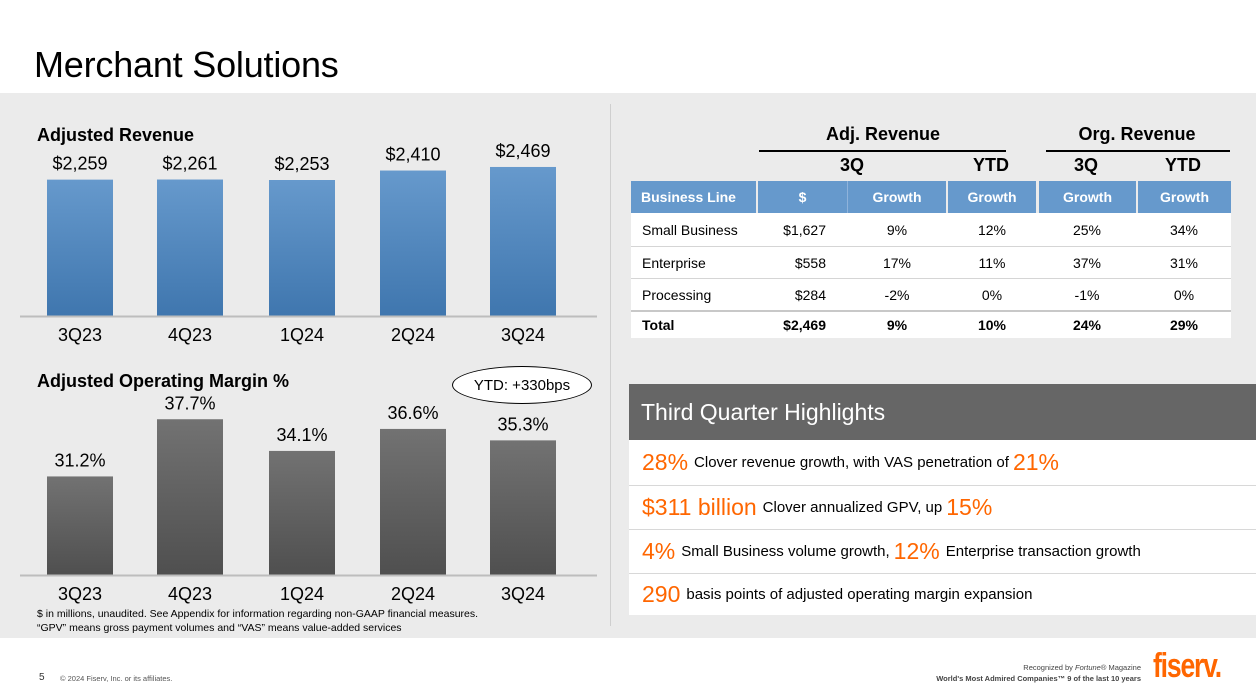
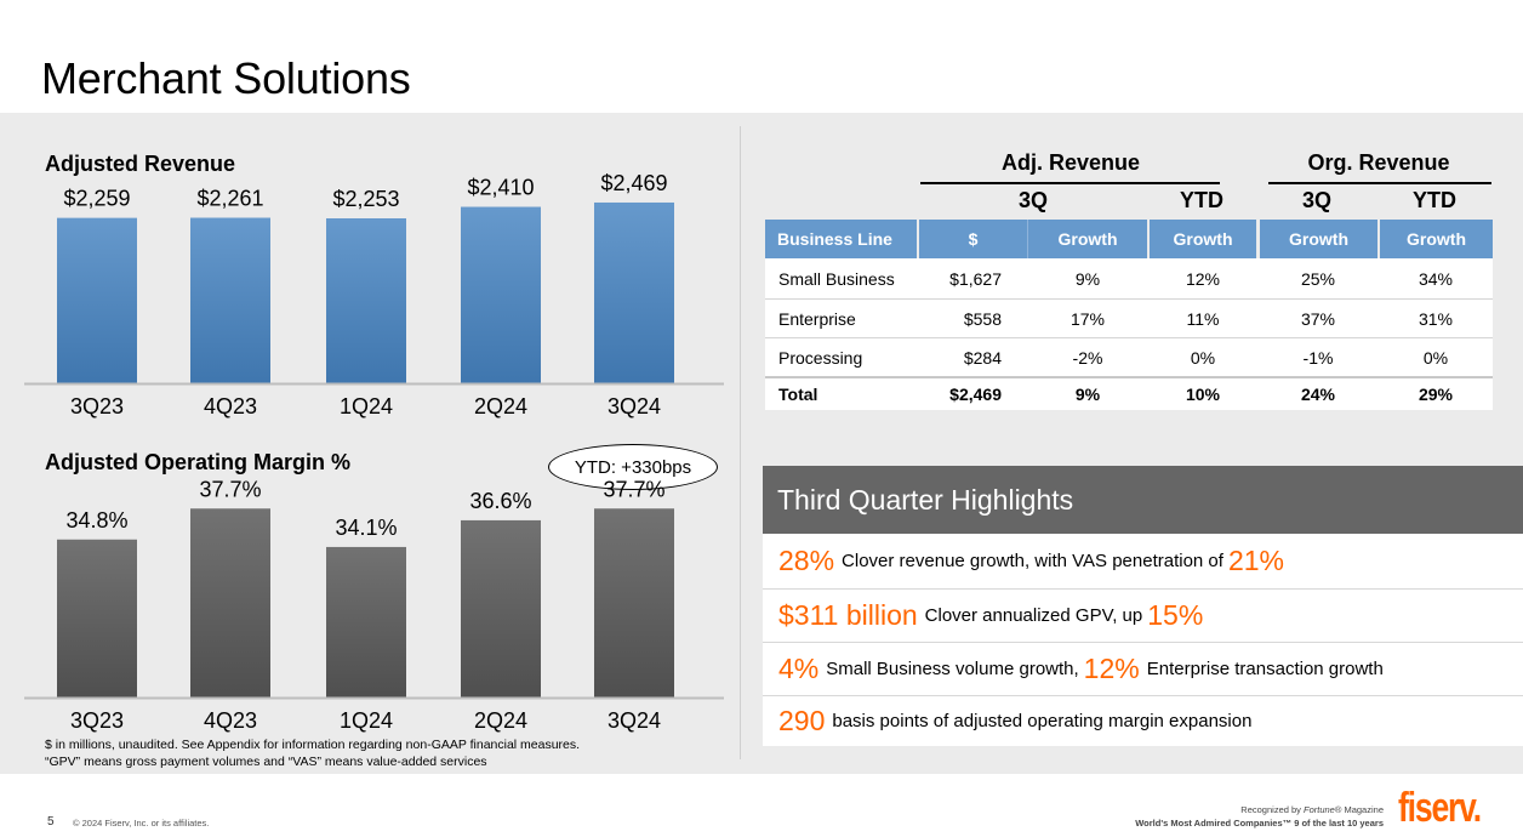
Adjusted Operating Margin %/3Q23: 31.2% -> 34.8%
Adjusted Operating Margin %/3Q24: 35.3% -> 37.7%
